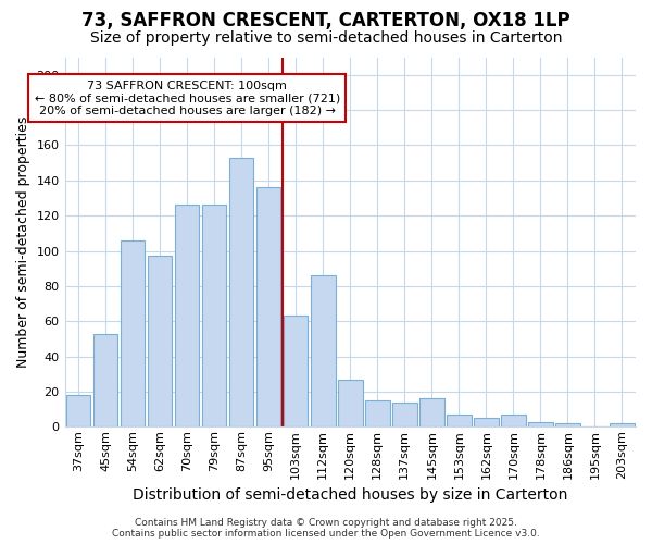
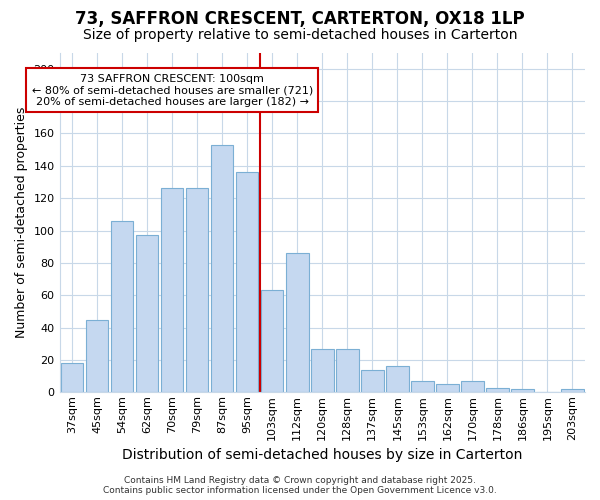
45sqm: 53 -> 45
128sqm: 15 -> 27
